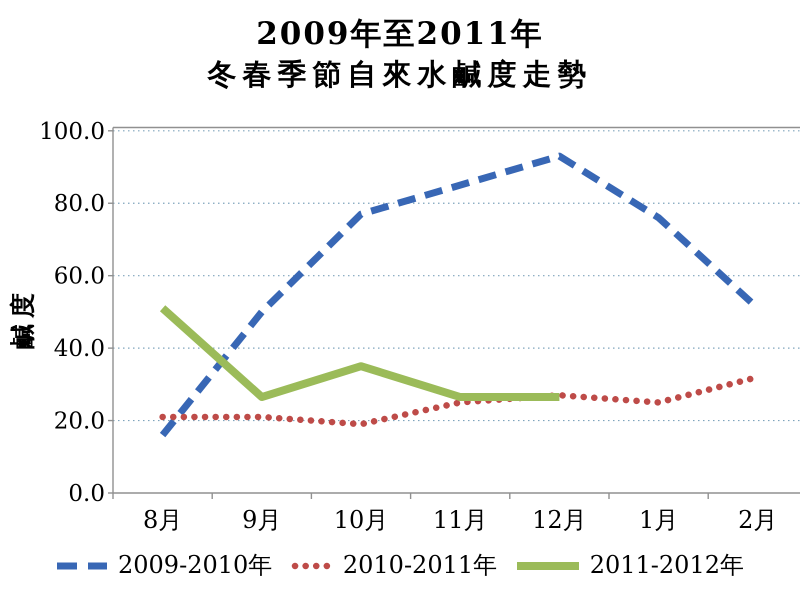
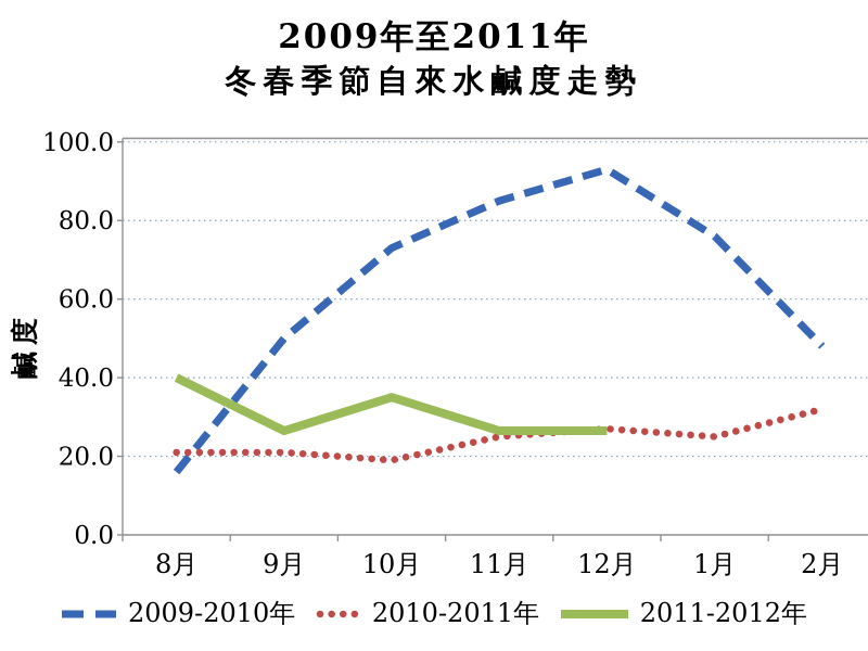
2011-2012年/8月: 51 -> 40
2009-2010年/10月: 77 -> 73
2009-2010年/2月: 51 -> 48
